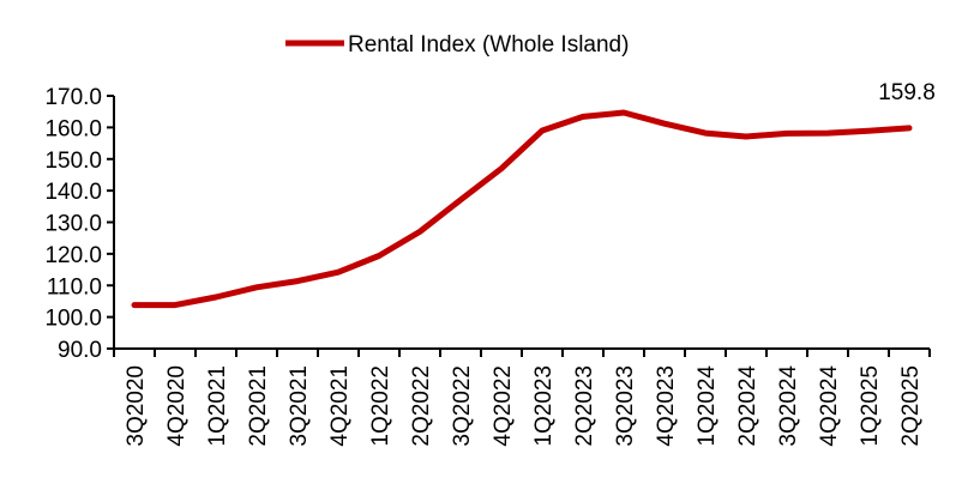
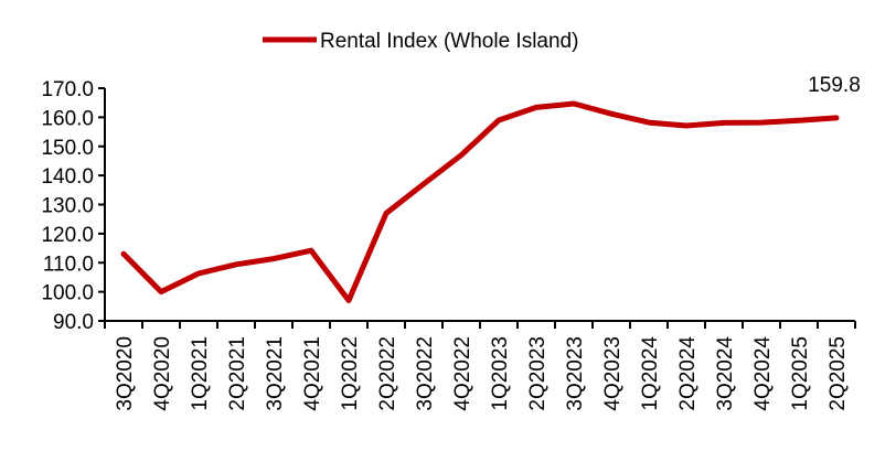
3Q2020: 104 -> 113
4Q2020: 104 -> 100
1Q2022: 119 -> 97
